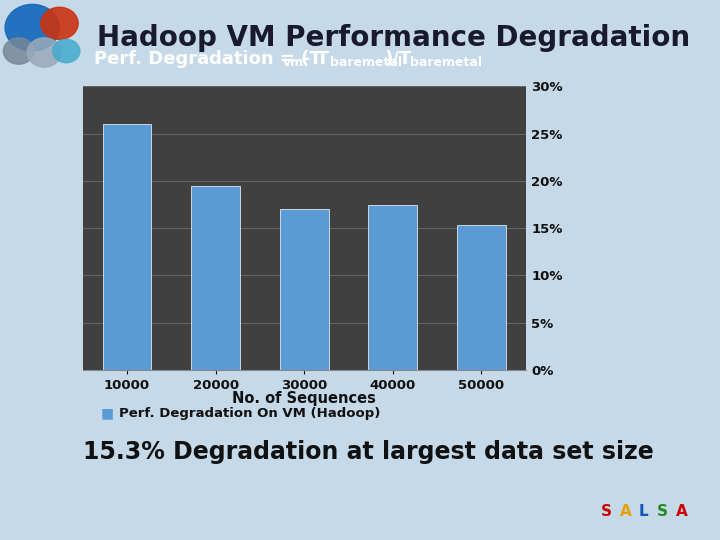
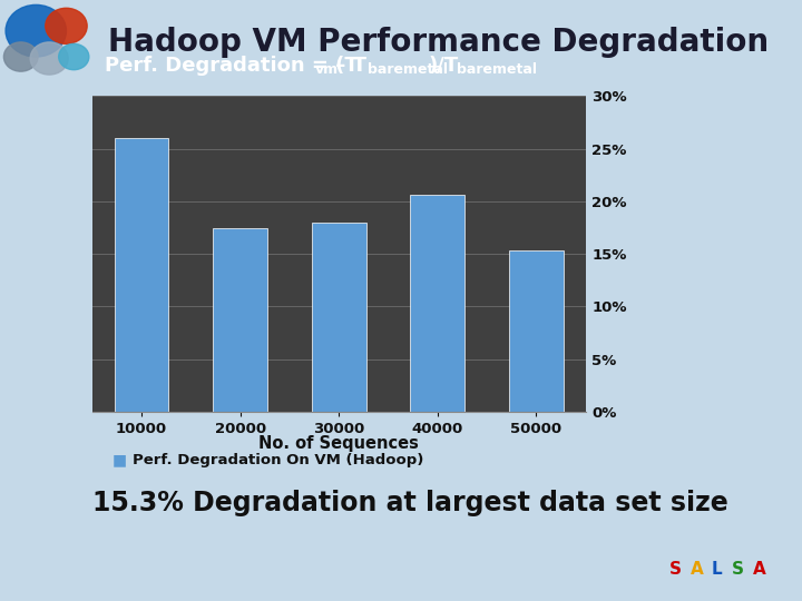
20000: 19.5% -> 17.4%
30000: 17.0% -> 18.0%
40000: 17.5% -> 20.6%
